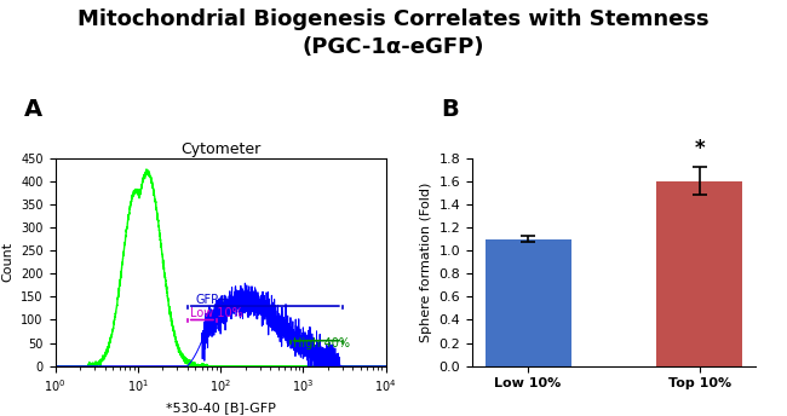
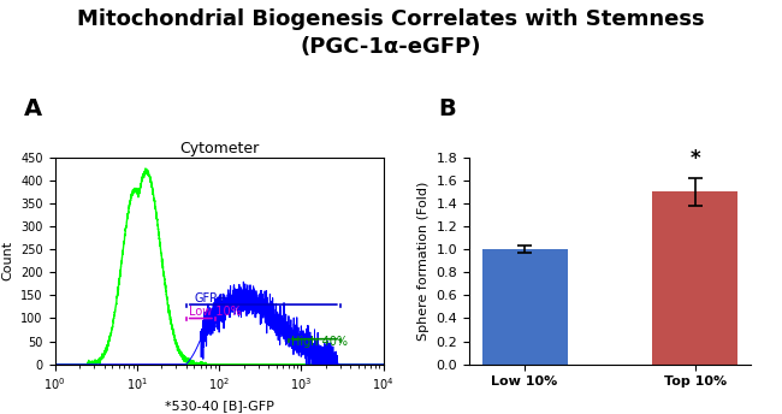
Low 10%: 1.1 -> 1.0
Top 10%: 1.6 -> 1.5
